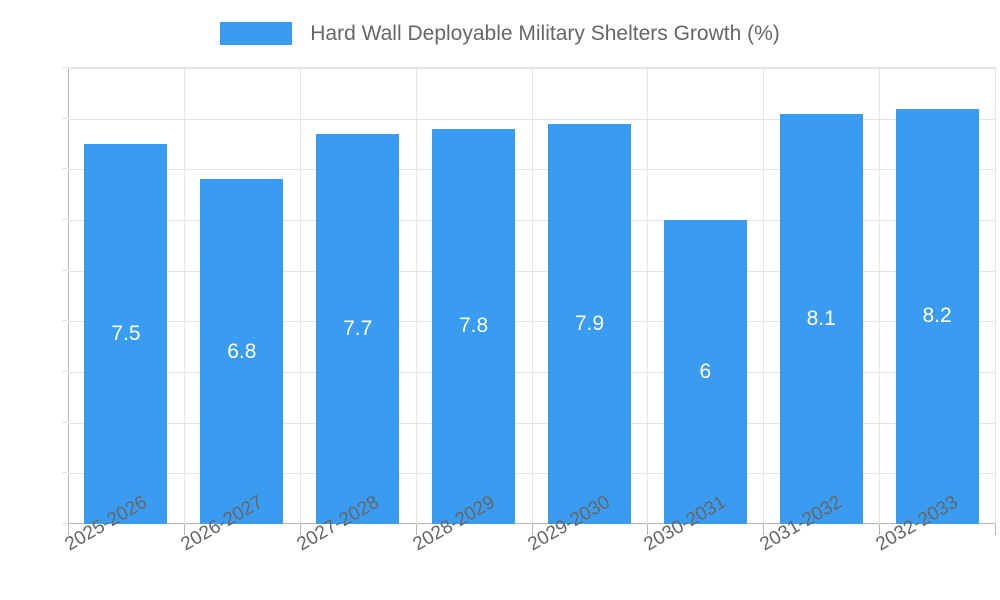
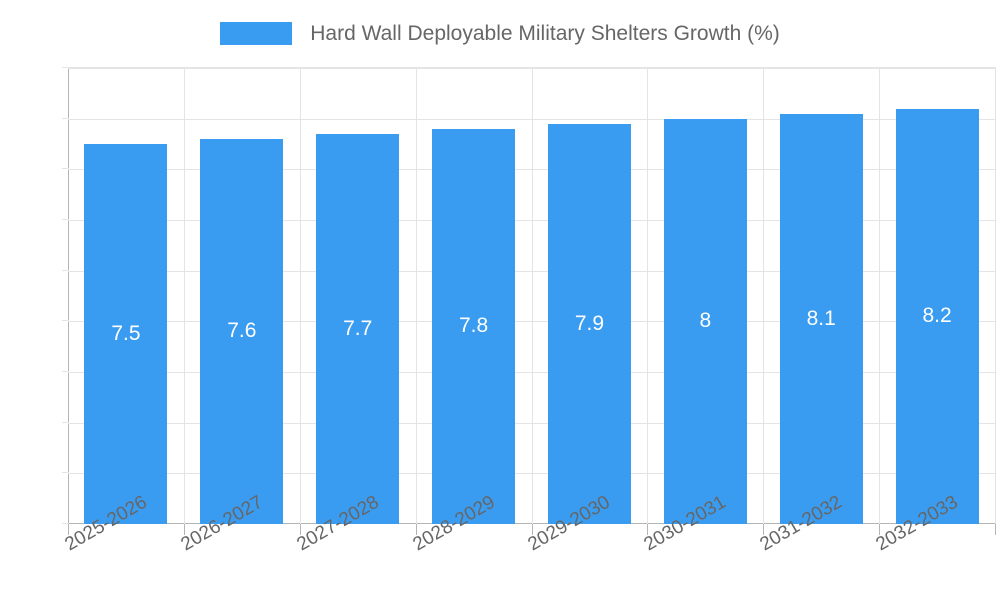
2026-2027: 6.8 -> 7.6
2030-2031: 6 -> 8
